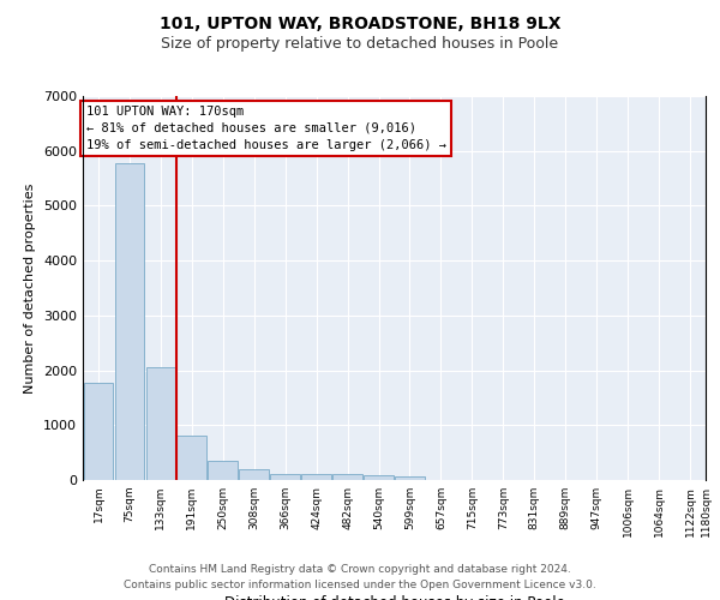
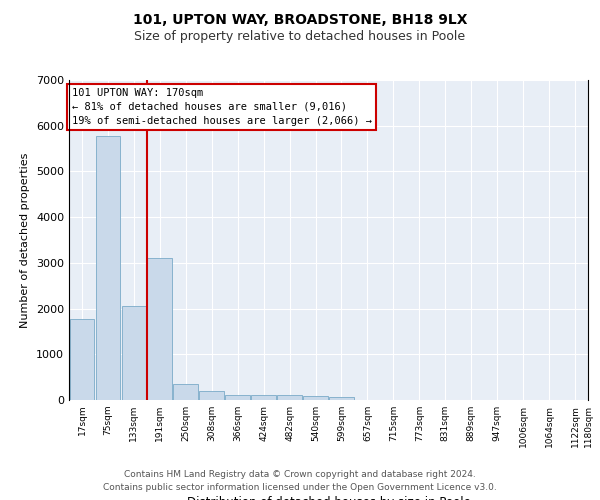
191sqm: 820 -> 3100
